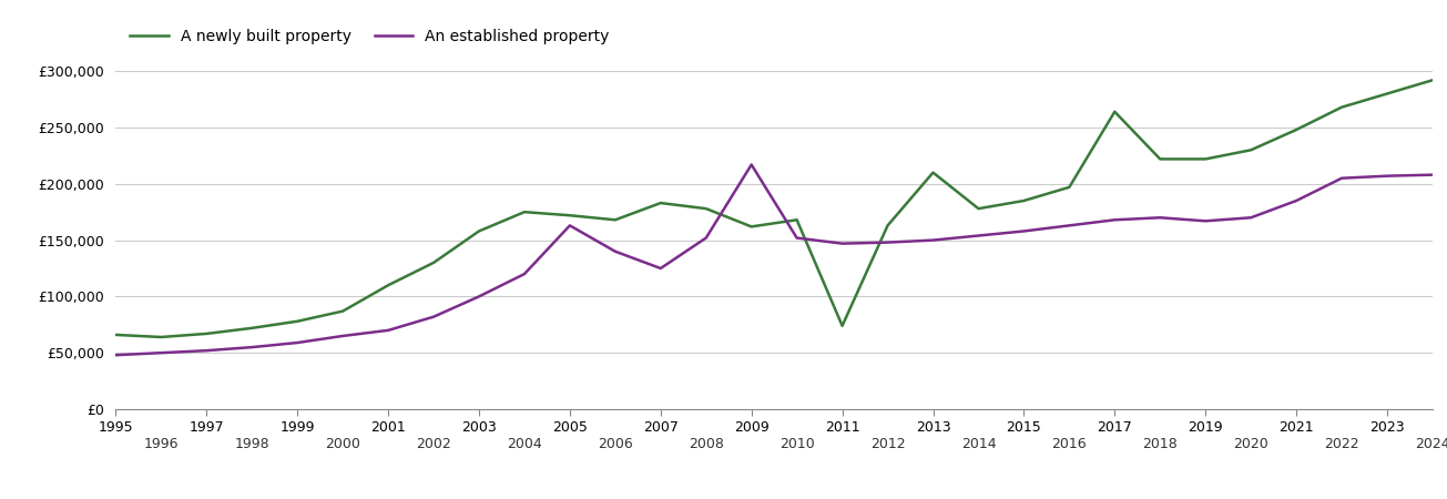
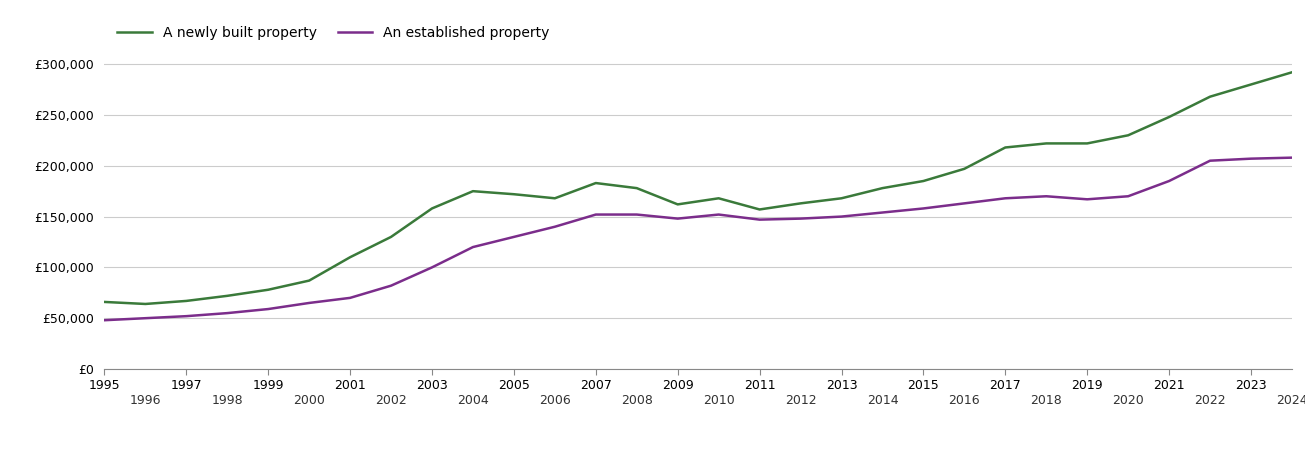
An established property/2005: £163,000 -> £130,000
An established property/2007: £125,000 -> £152,000
An established property/2009: £217,000 -> £148,000
A newly built property/2011: £74,000 -> £157,000
A newly built property/2013: £210,000 -> £168,000
A newly built property/2017: £264,000 -> £218,000
